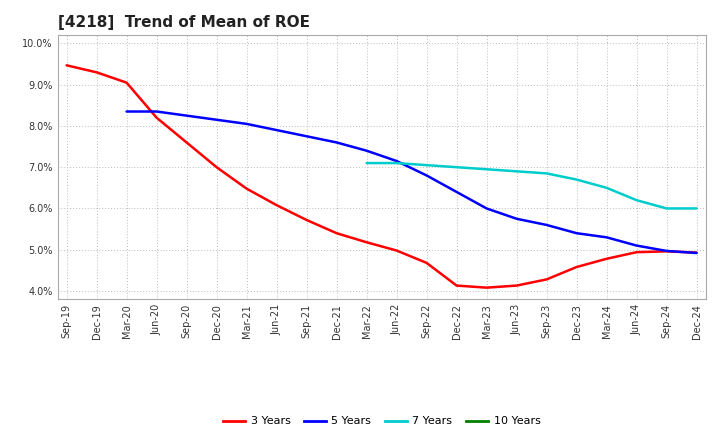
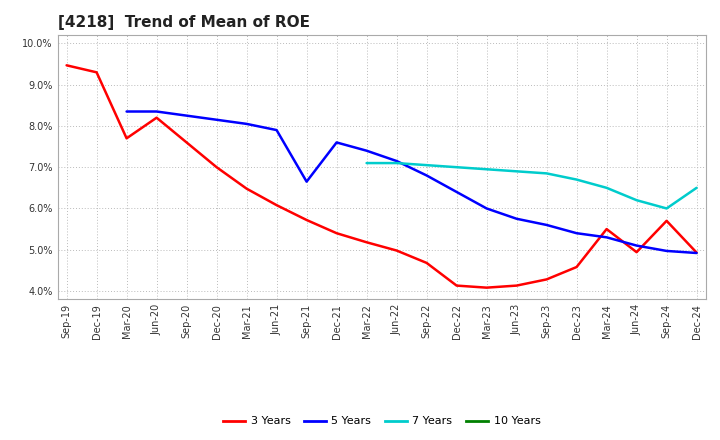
3 Years/Mar-20: 9.05% -> 7.70%
5 Years/Sep-21: 7.75% -> 6.65%
3 Years/Mar-24: 4.78% -> 5.50%
3 Years/Sep-24: 4.96% -> 5.70%
7 Years/Dec-24: 6.00% -> 6.50%
